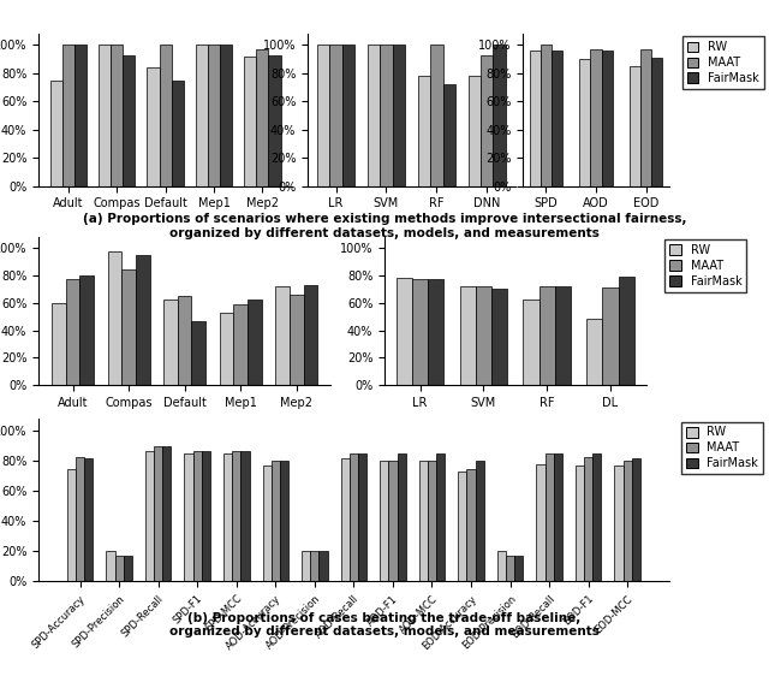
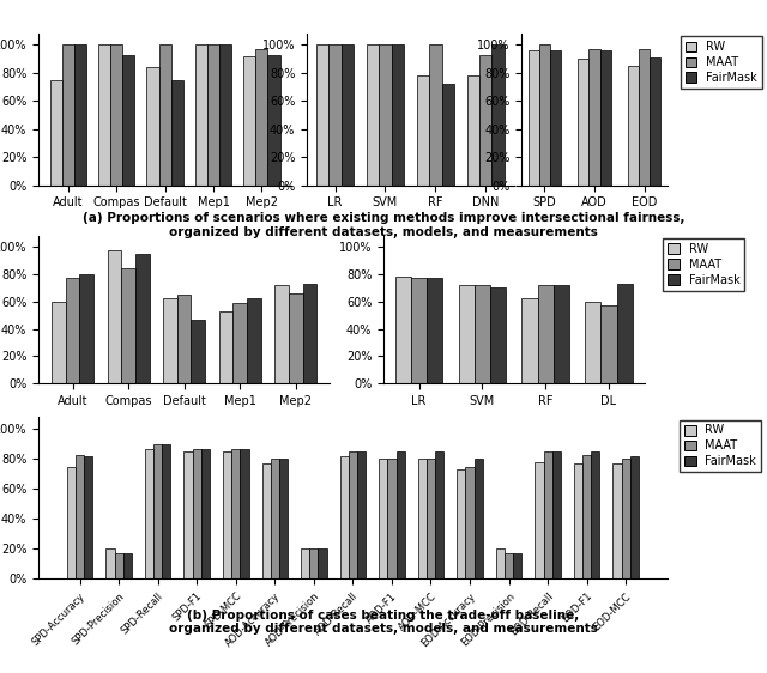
RW/DL: 48% -> 60%
MAAT/DL: 71% -> 57%
FairMask/DL: 79% -> 73%
